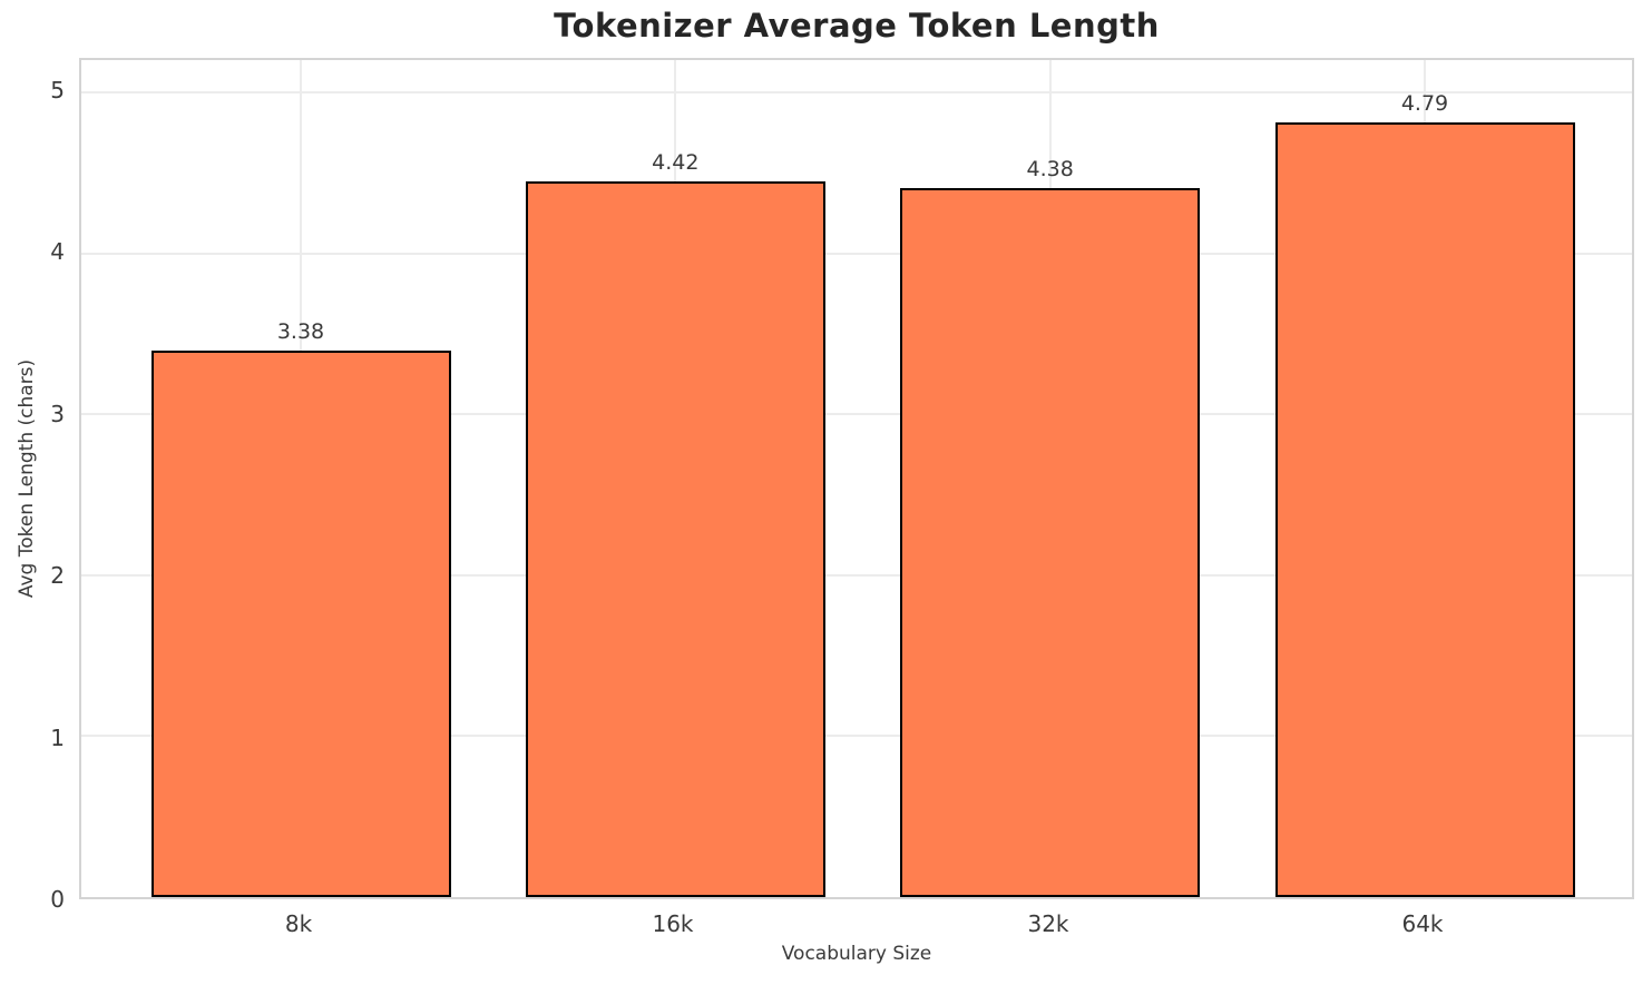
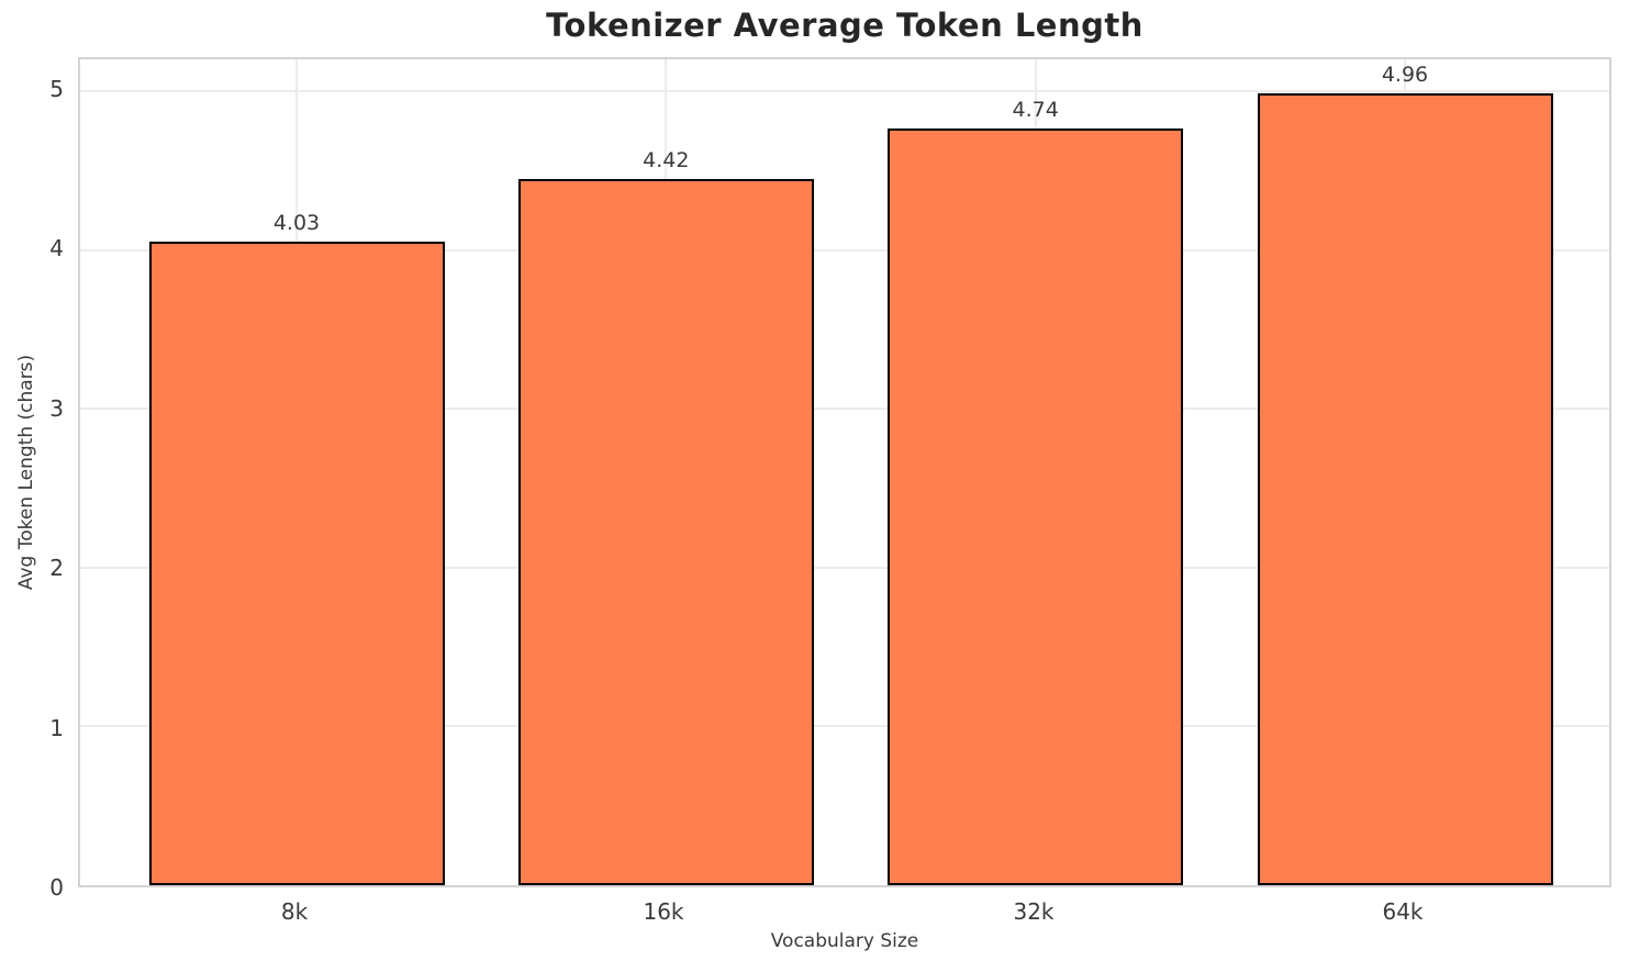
8k: 3.38 -> 4.03
32k: 4.38 -> 4.74
64k: 4.79 -> 4.96
